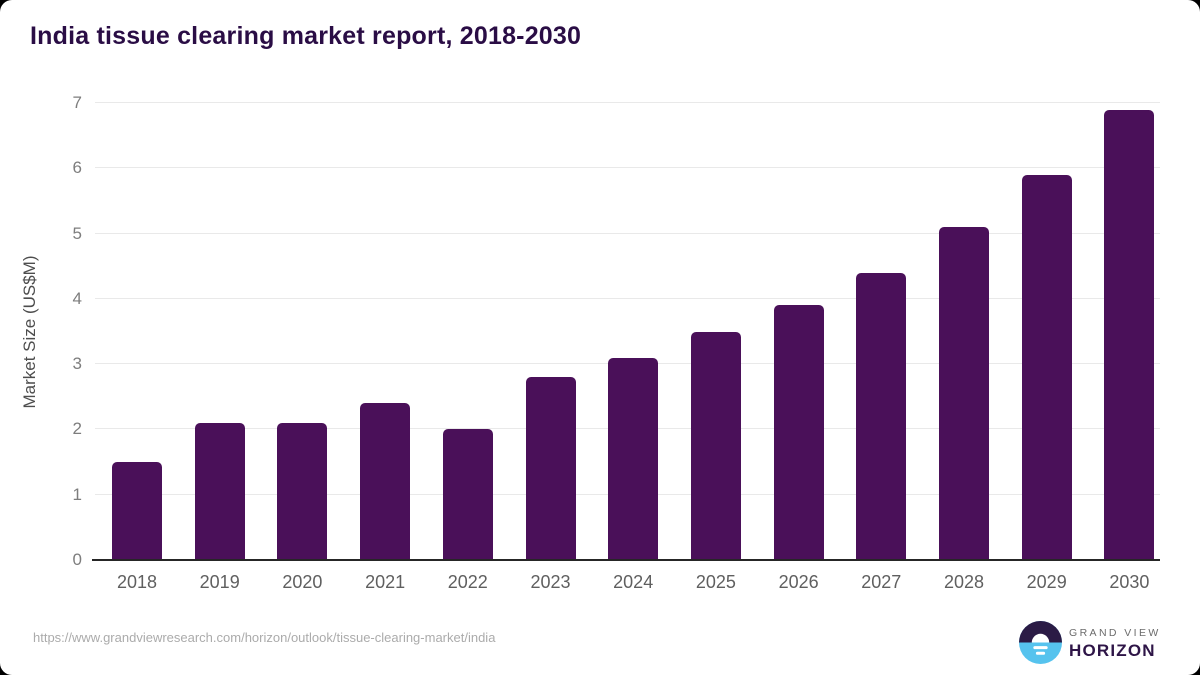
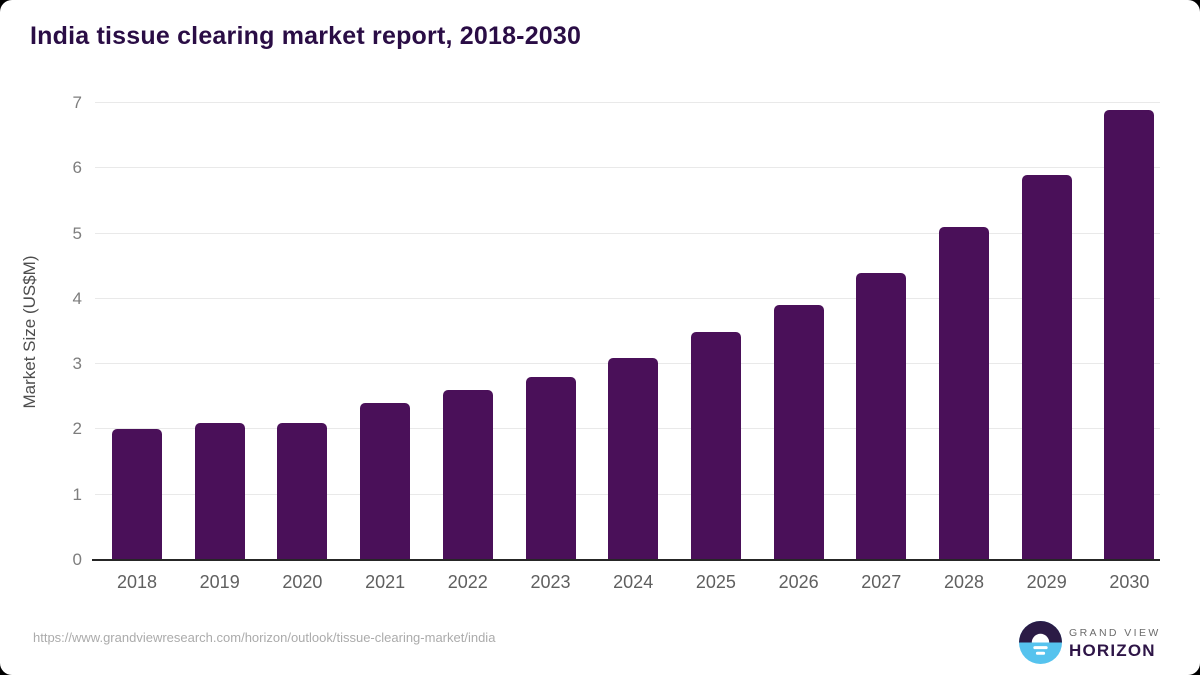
2018: 1.5 -> 2.0
2022: 2.0 -> 2.6
